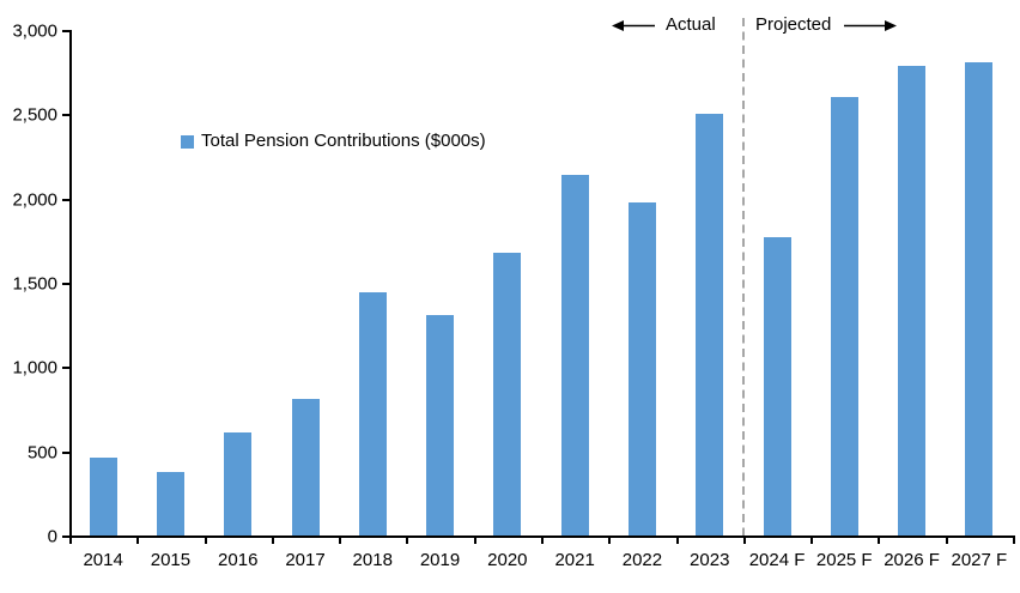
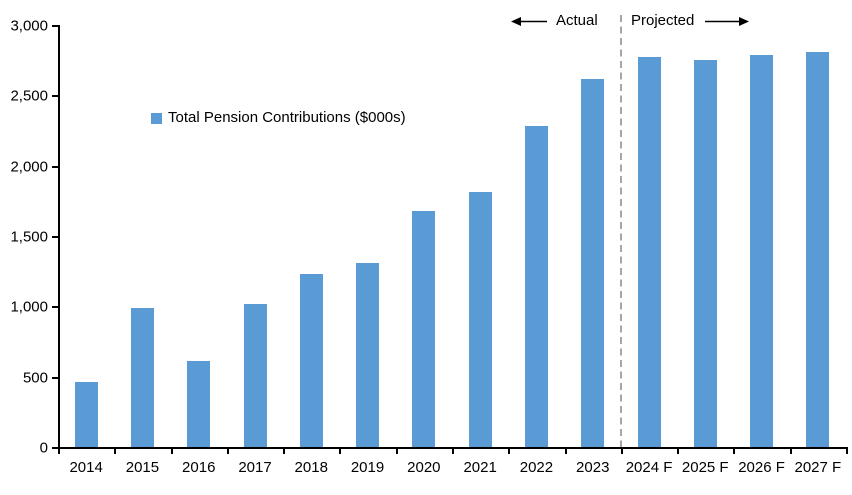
2015: 380 -> 990
2017: 810 -> 1020
2018: 1440 -> 1230
2021: 2140 -> 1820
2022: 1980 -> 2280
2023: 2500 -> 2620
2024 F: 1770 -> 2770
2025 F: 2600 -> 2760
